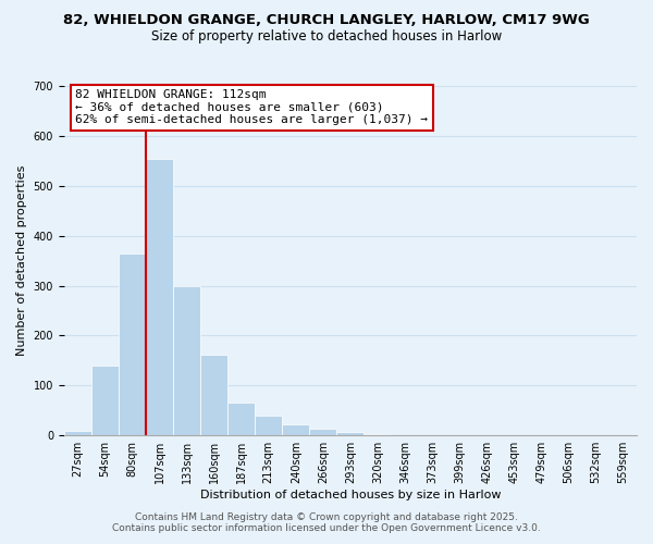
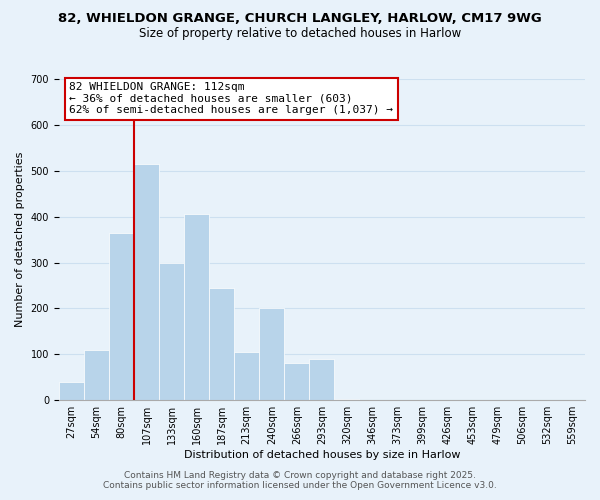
27sqm: 10 -> 40
54sqm: 140 -> 110
107sqm: 555 -> 515
160sqm: 162 -> 405
187sqm: 65 -> 245
213sqm: 40 -> 105
240sqm: 22 -> 200
266sqm: 13 -> 80
293sqm: 8 -> 90
